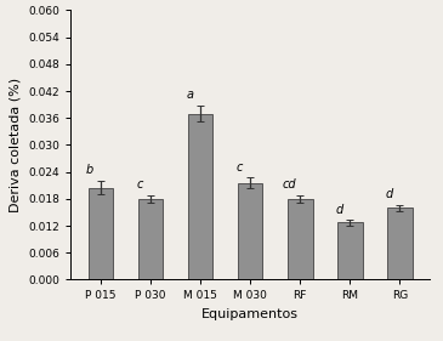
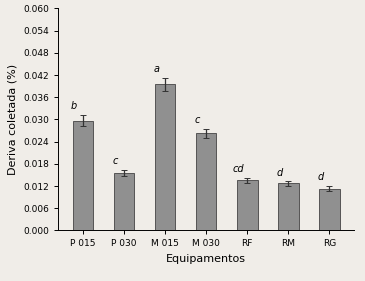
P 015: 0.0205 -> 0.0297
P 030: 0.0180 -> 0.0155
M 015: 0.0370 -> 0.0395
M 030: 0.0215 -> 0.0262
RF: 0.0180 -> 0.0135
RG: 0.0160 -> 0.0113
